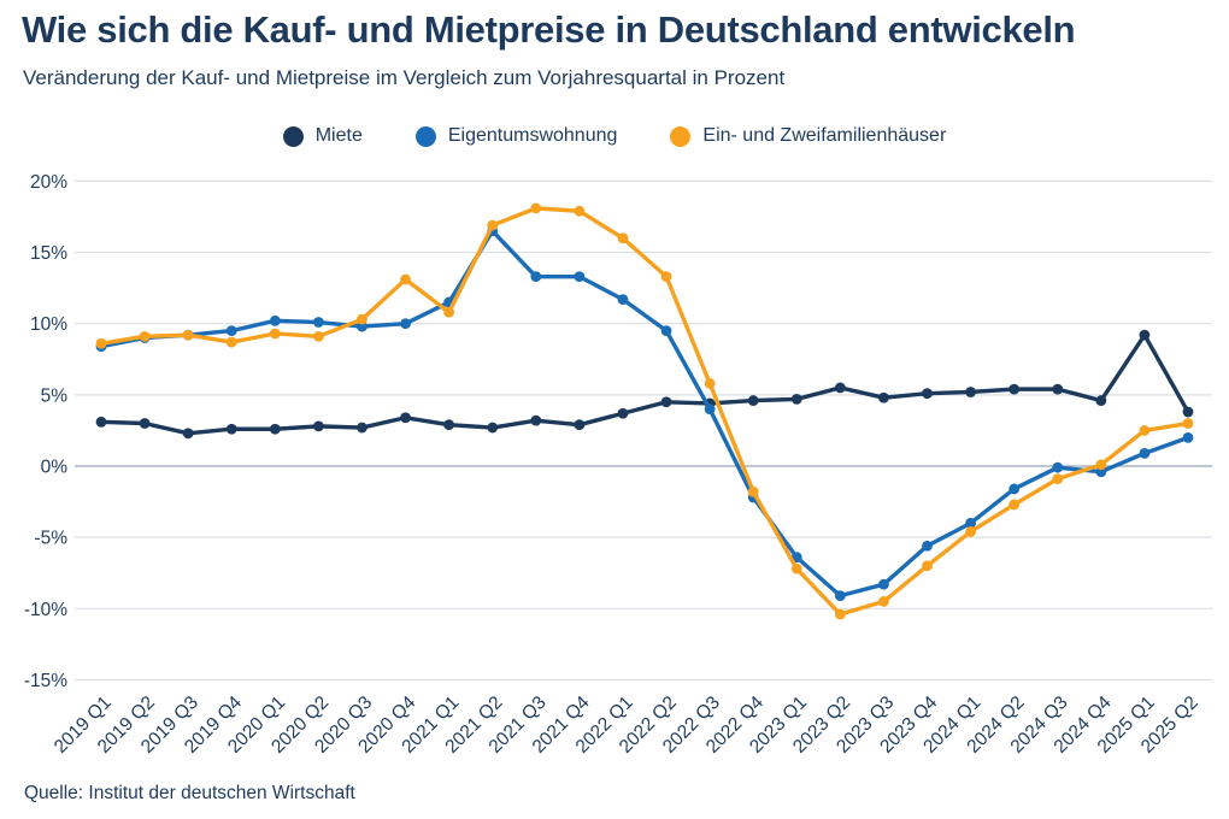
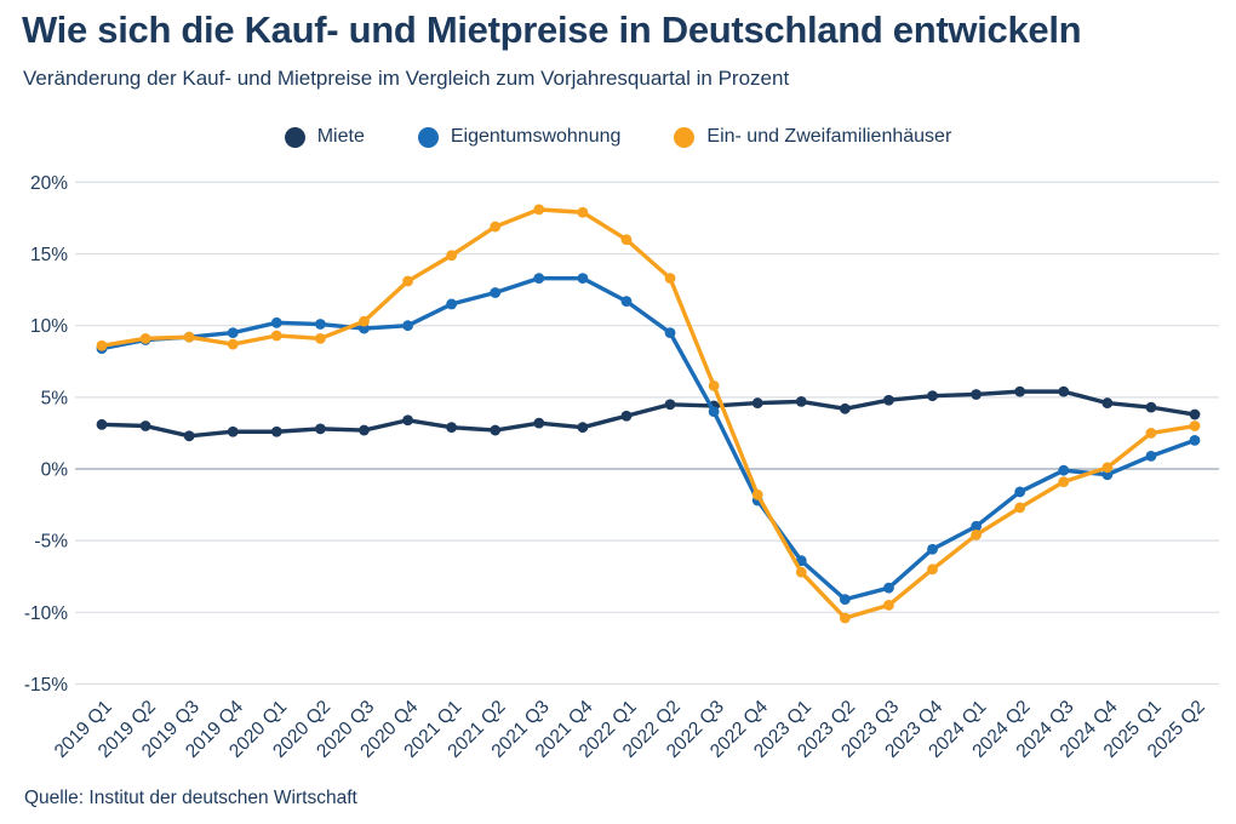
Ein- und Zweifamilienhäuser/2021 Q1: 10.8% -> 14.9%
Eigentumswohnung/2021 Q2: 16.5% -> 12.3%
Miete/2023 Q2: 5.5% -> 4.2%
Miete/2025 Q1: 9.2% -> 4.3%
